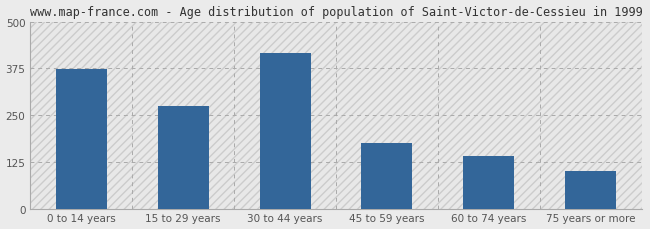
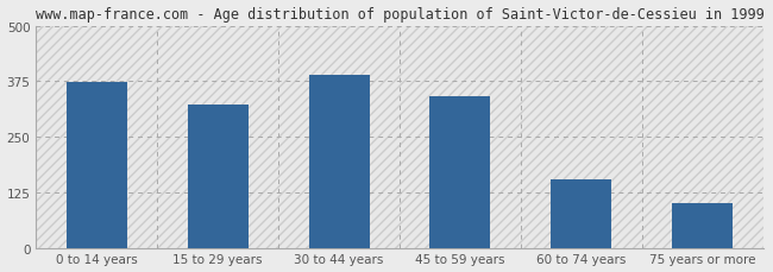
15 to 29 years: 275 -> 323
30 to 44 years: 415 -> 388
45 to 59 years: 175 -> 342
60 to 74 years: 140 -> 155
